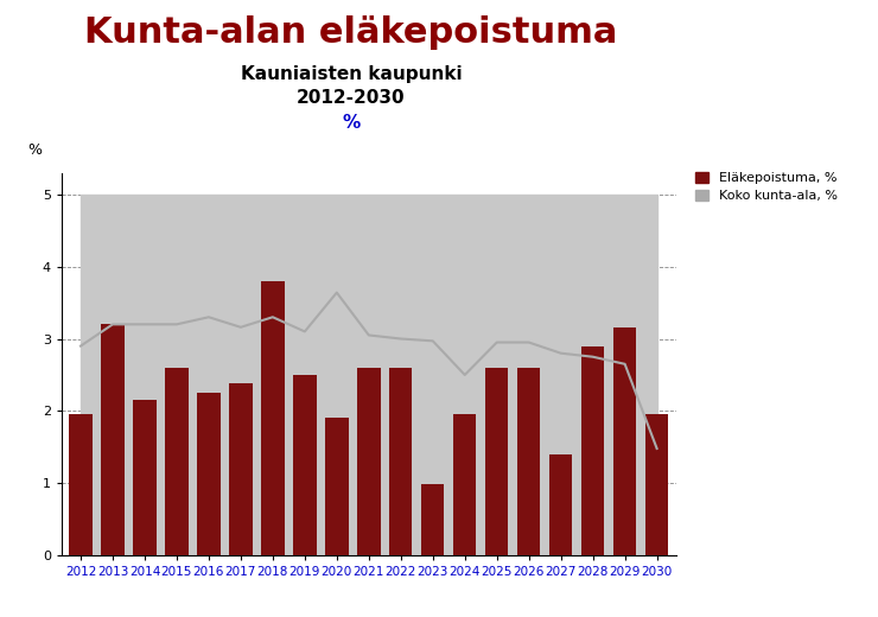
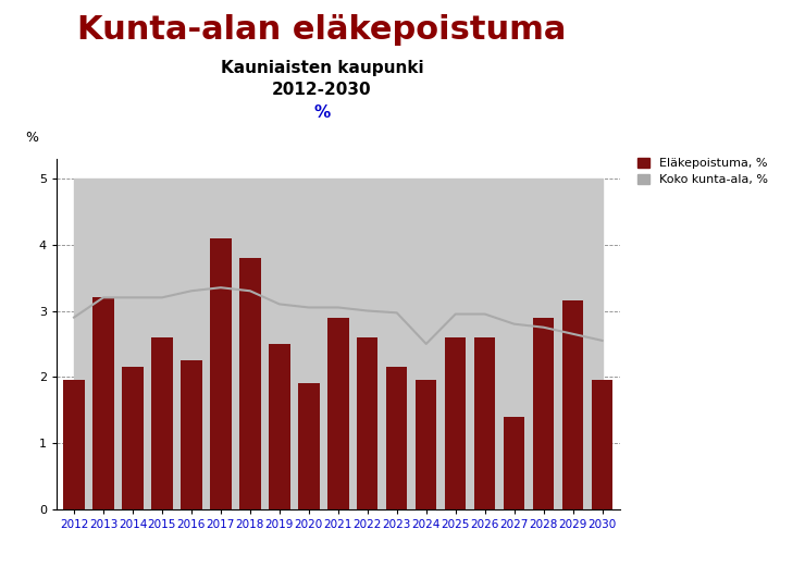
Eläkepoistuma, %/2017: 2.38 -> 4.10
Koko kunta-ala, %/2017: 3.16 -> 3.35
Koko kunta-ala, %/2020: 3.64 -> 3.05
Eläkepoistuma, %/2021: 2.60 -> 2.90
Eläkepoistuma, %/2023: 0.98 -> 2.15
Koko kunta-ala, %/2030: 1.48 -> 2.55
